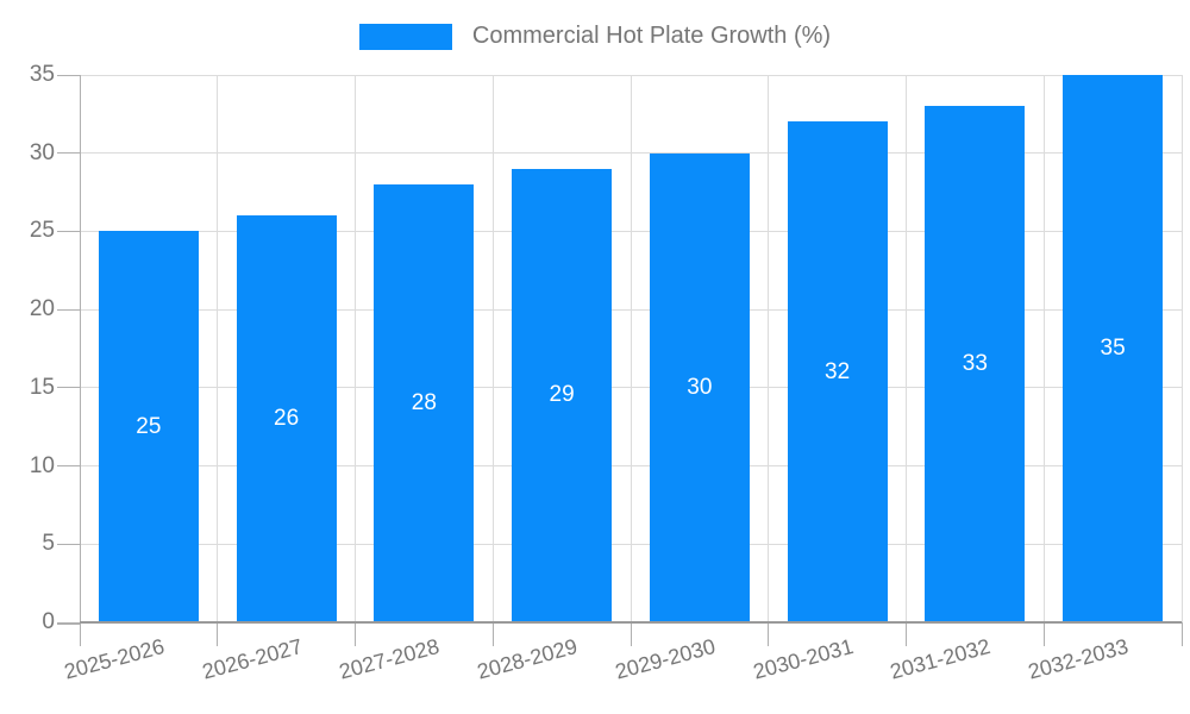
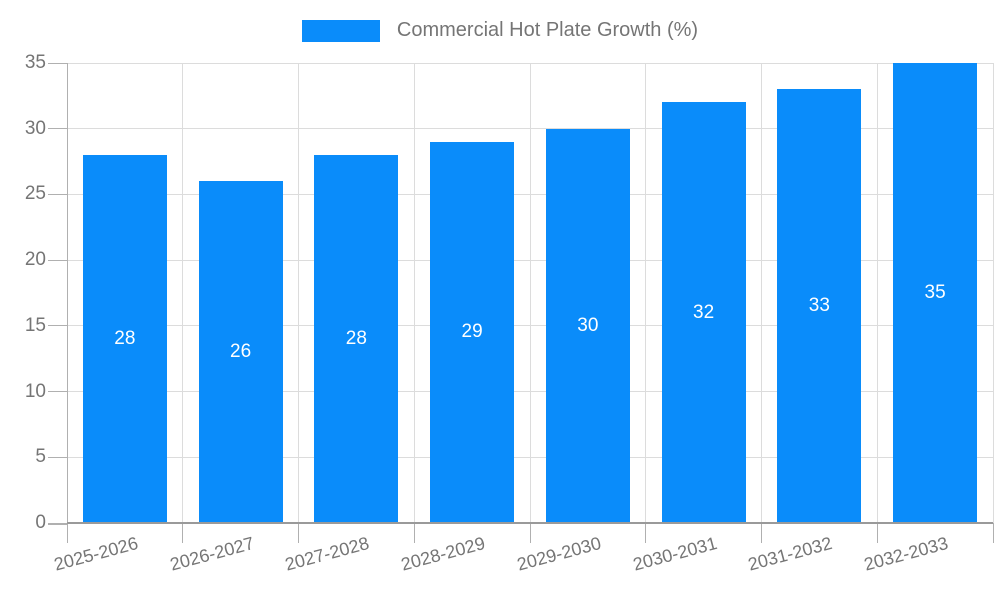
2025-2026: 25 -> 28
